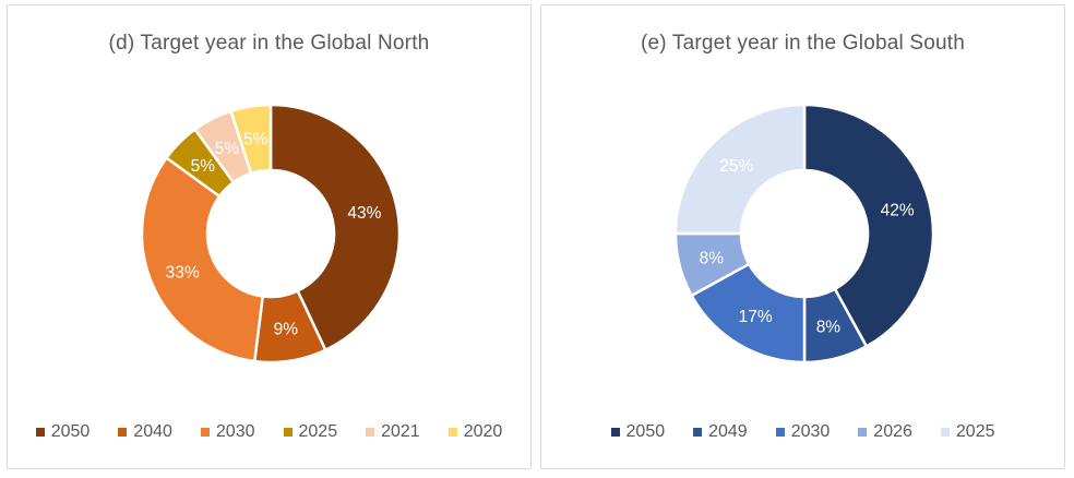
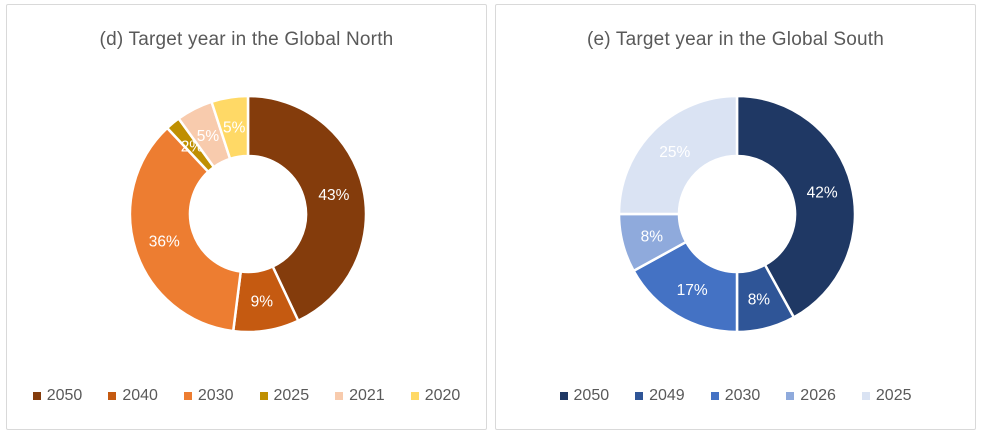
(d) Target year in the Global North/2030: 33% -> 36%
(d) Target year in the Global North/2025: 5% -> 2%
